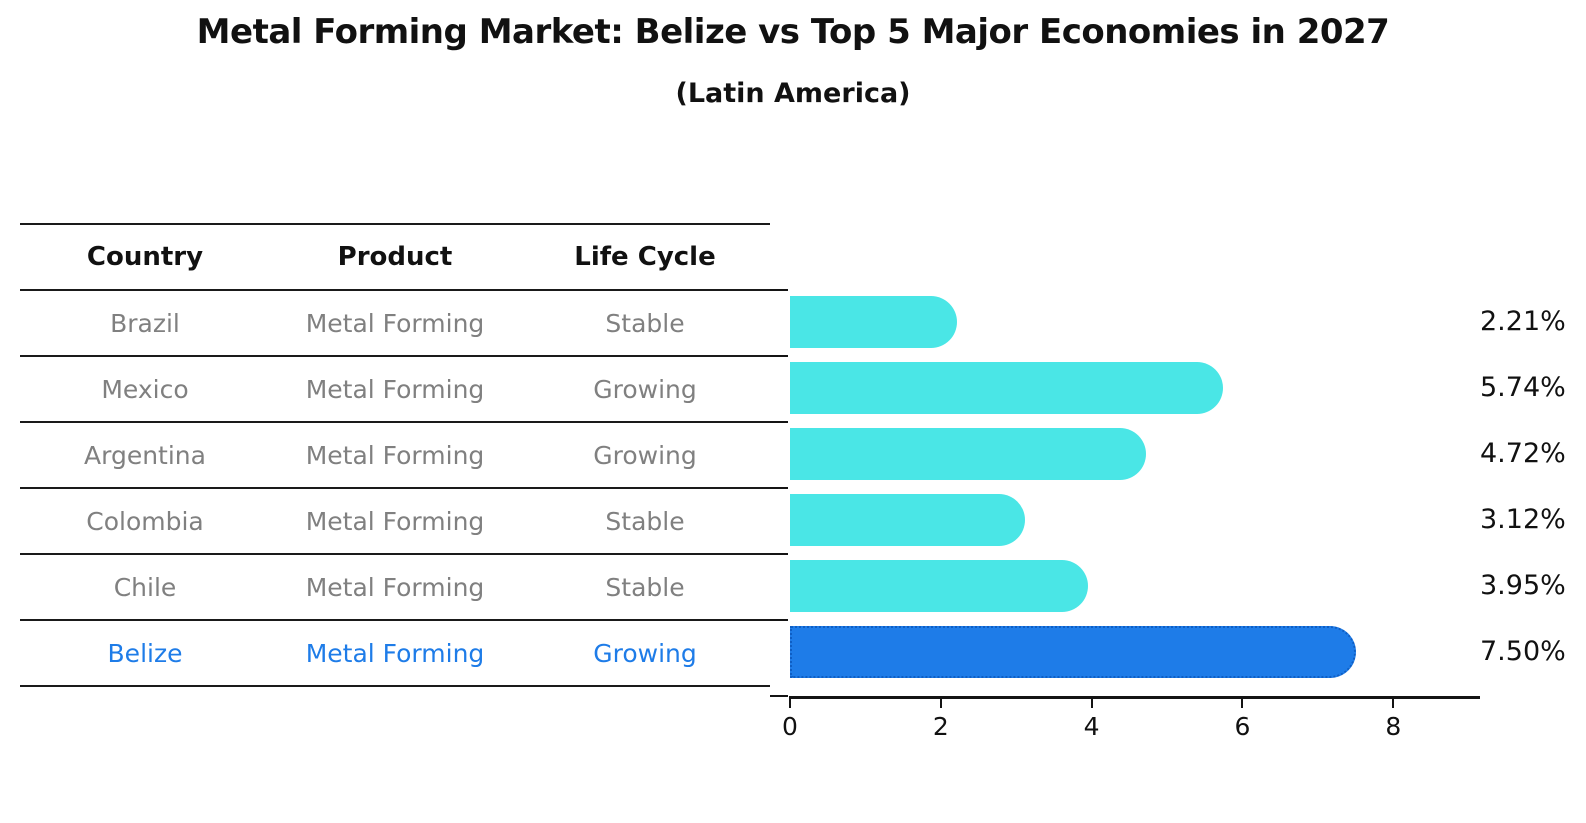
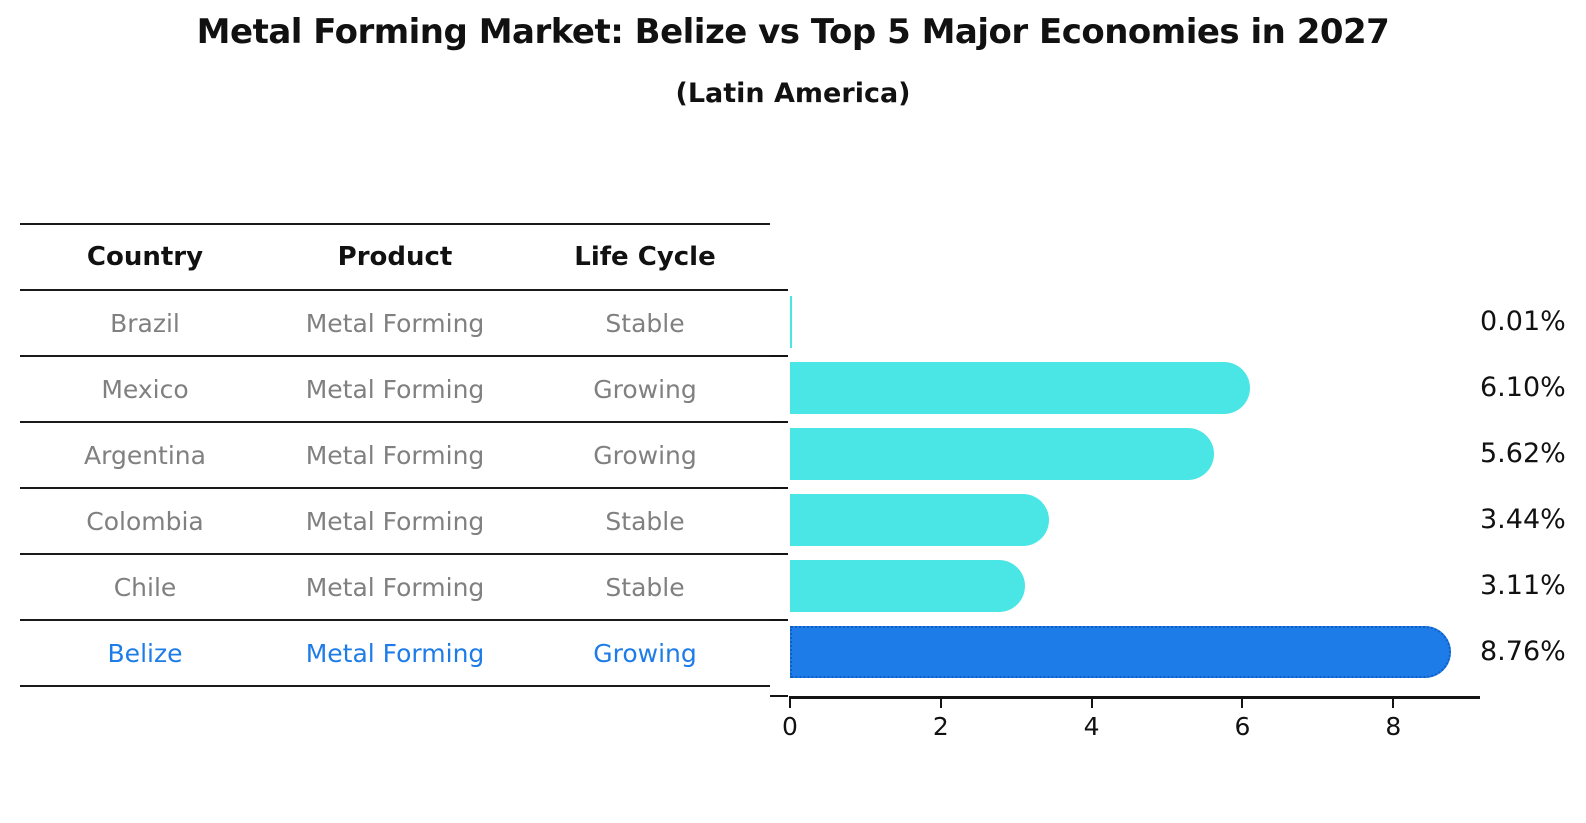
Brazil: 2.21% -> 0.01%
Mexico: 5.74% -> 6.10%
Argentina: 4.72% -> 5.62%
Colombia: 3.12% -> 3.44%
Chile: 3.95% -> 3.11%
Belize: 7.50% -> 8.76%
